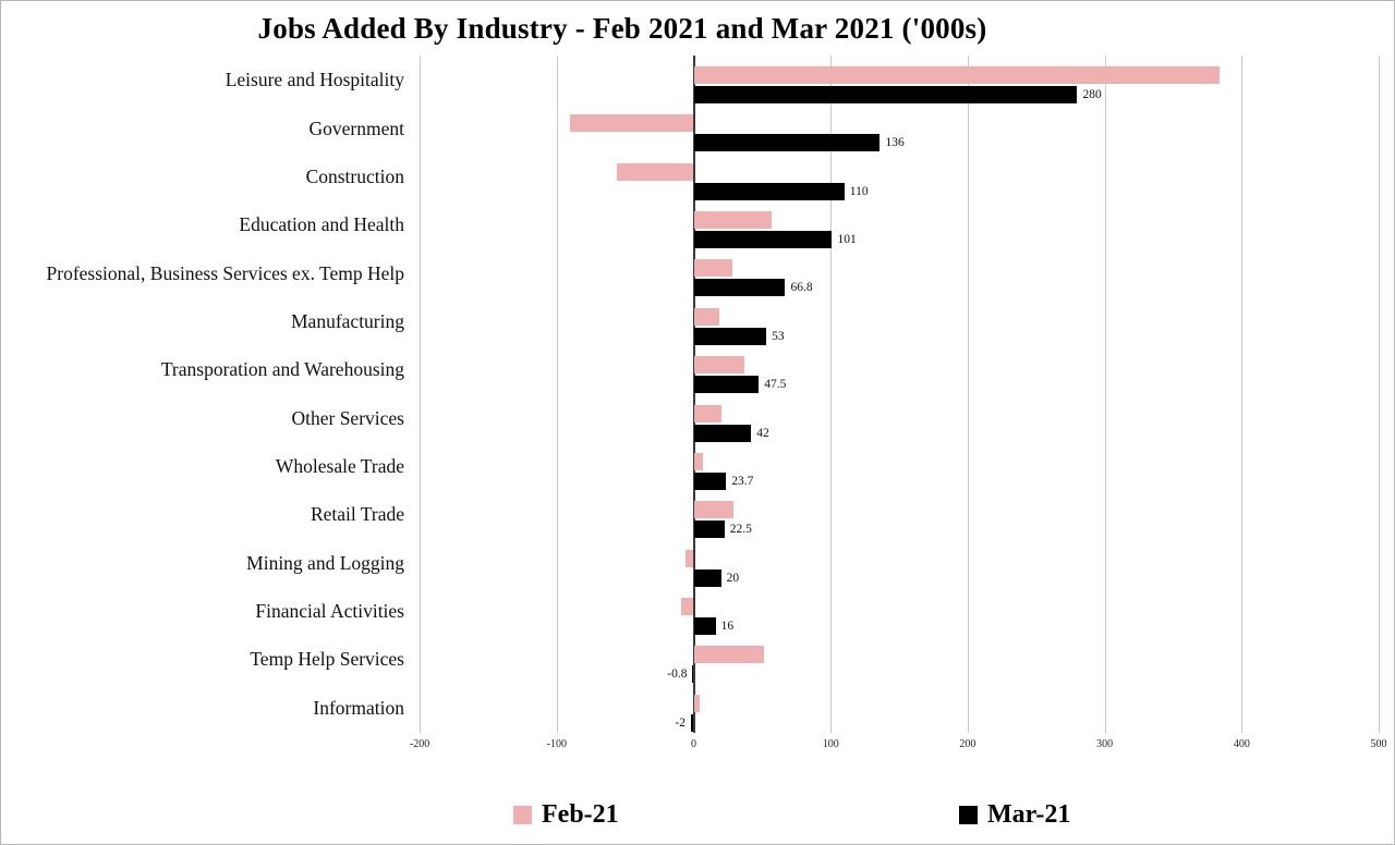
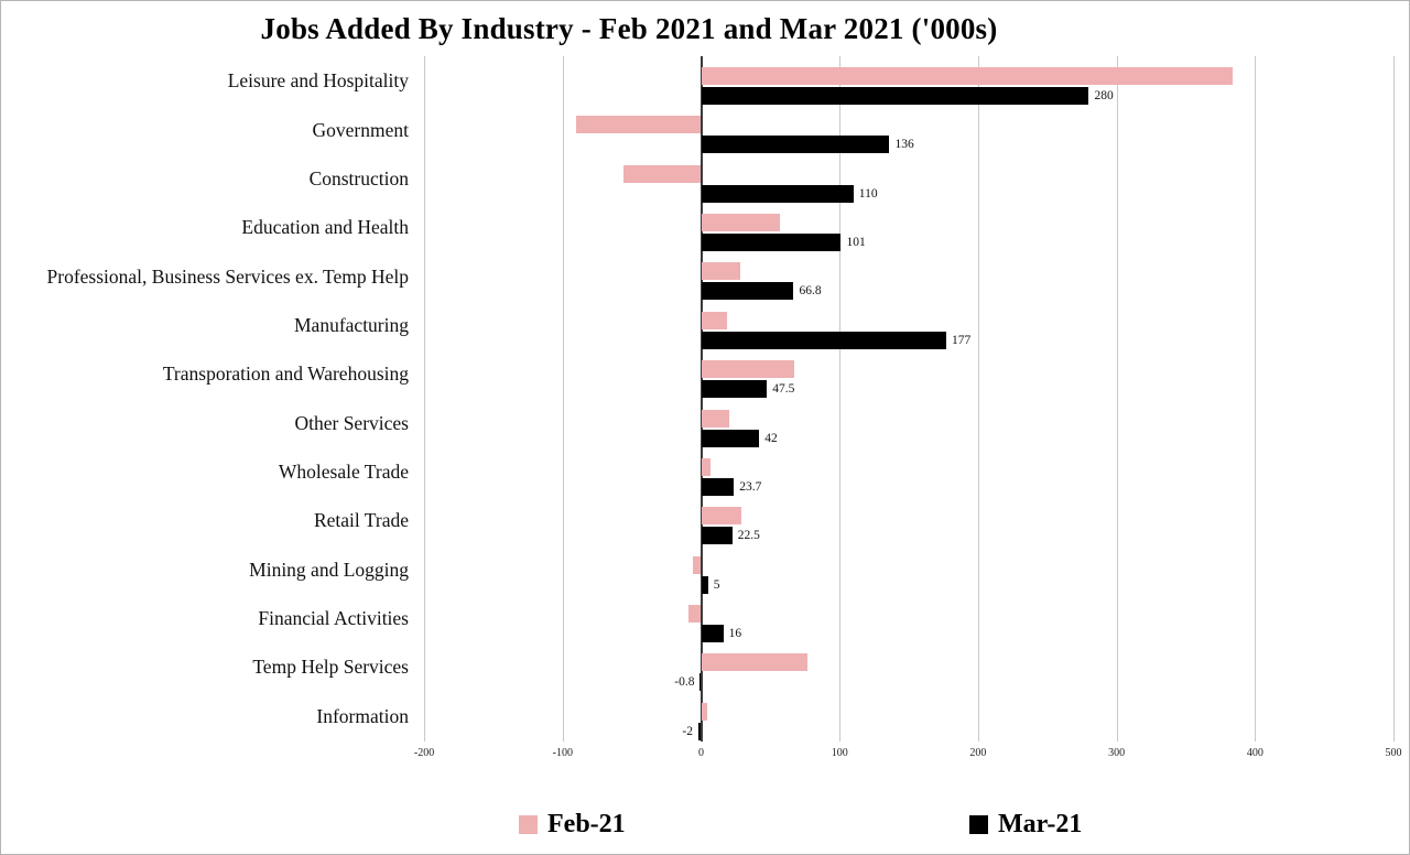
Mar-21/Manufacturing: 53 -> 177
Feb-21/Transporation and Warehousing: 37 -> 67
Mar-21/Mining and Logging: 20 -> 5
Feb-21/Temp Help Services: 51 -> 77
